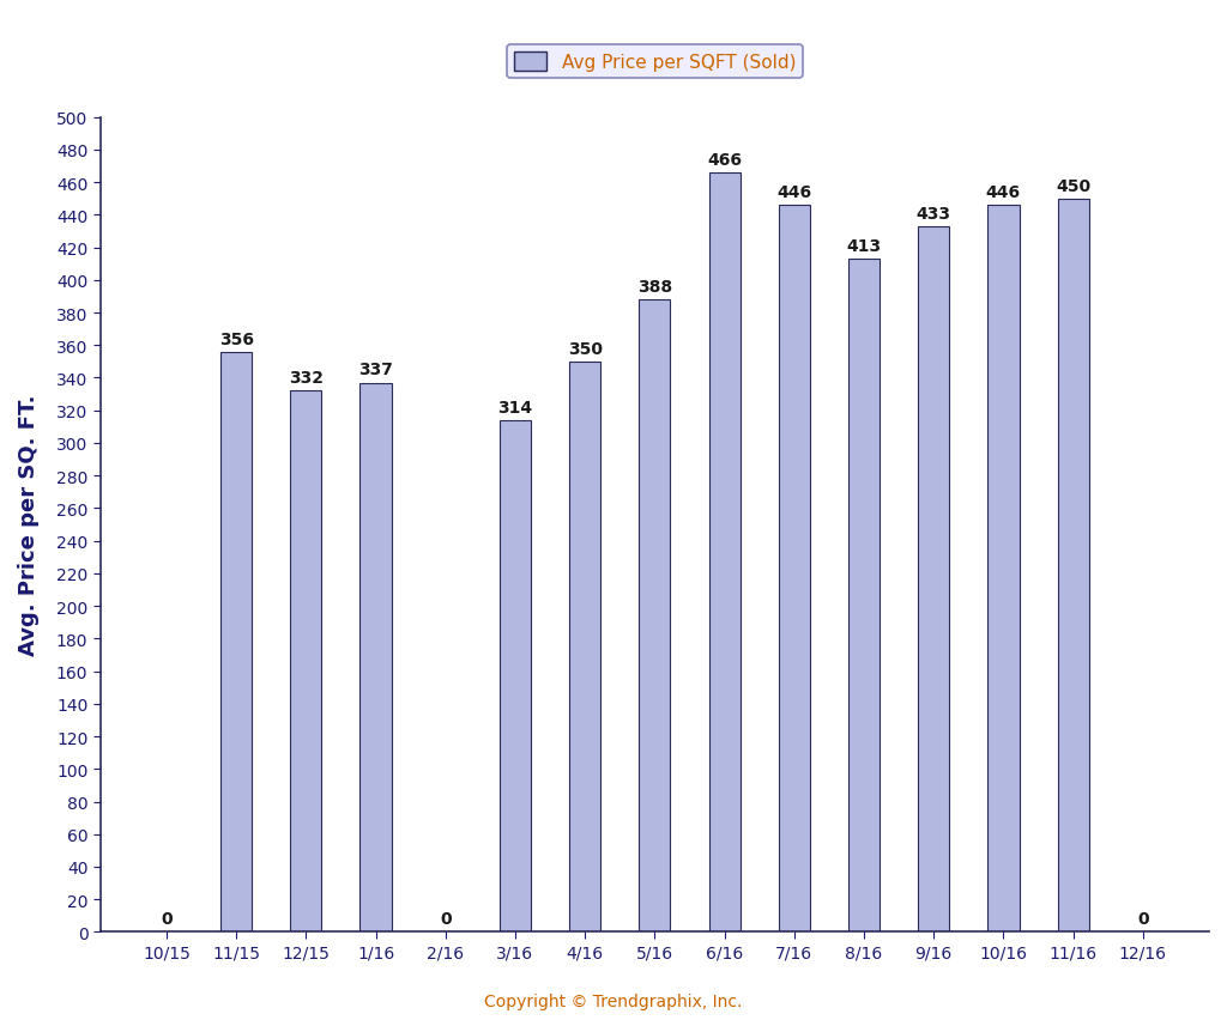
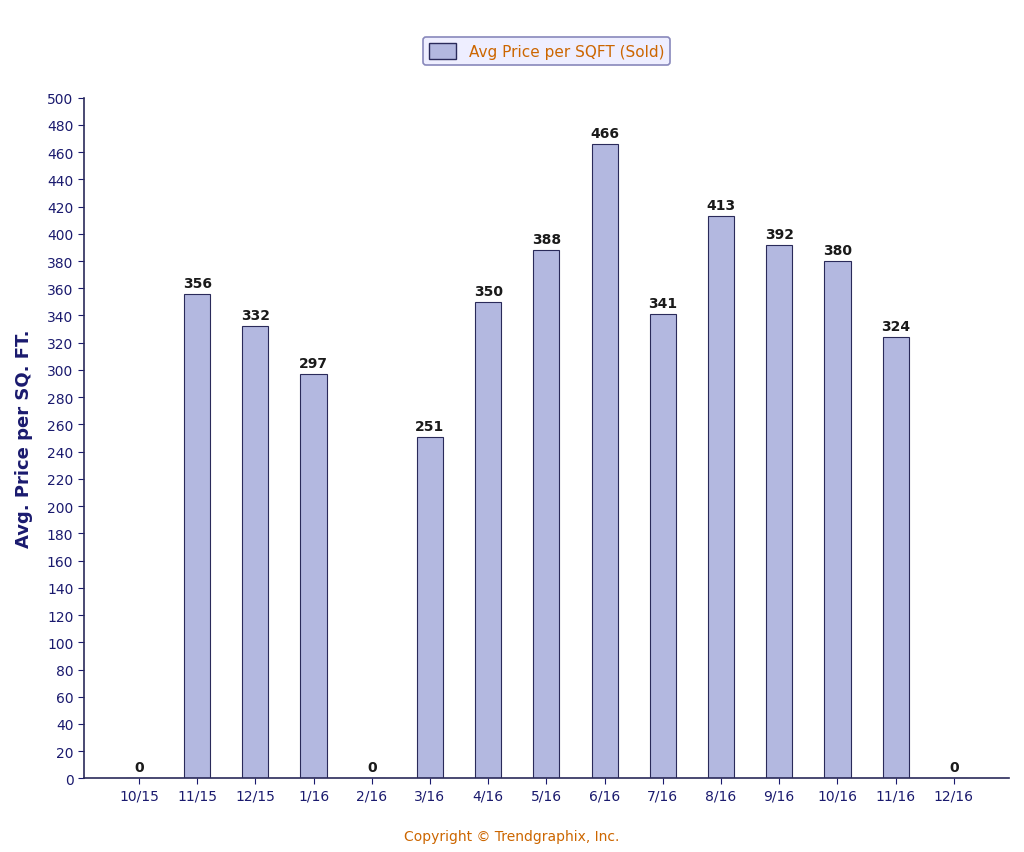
1/16: 337 -> 297
3/16: 314 -> 251
7/16: 446 -> 341
9/16: 433 -> 392
10/16: 446 -> 380
11/16: 450 -> 324
